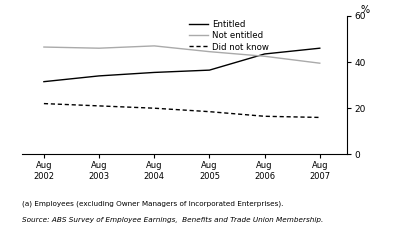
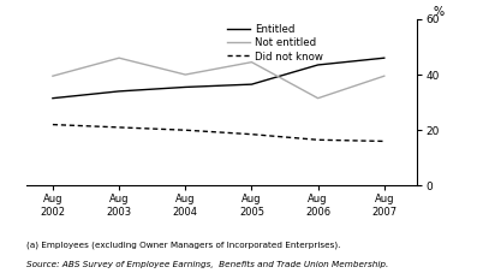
Not entitled/Aug 2002: 46.5 -> 39.5
Not entitled/Aug 2004: 47.0 -> 40.0
Not entitled/Aug 2006: 42.5 -> 31.5
